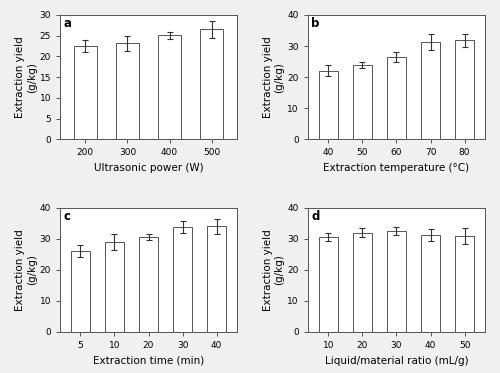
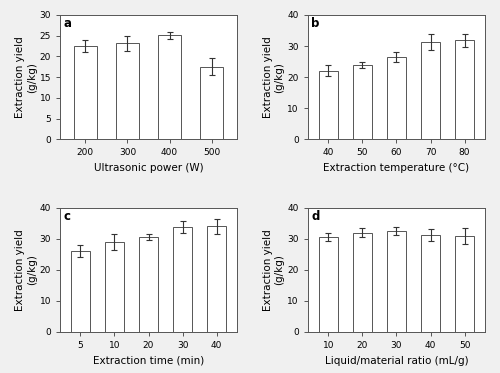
500: 26.5 -> 17.5
